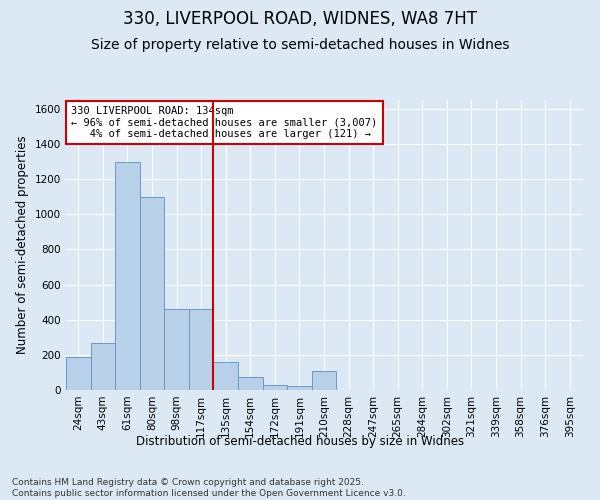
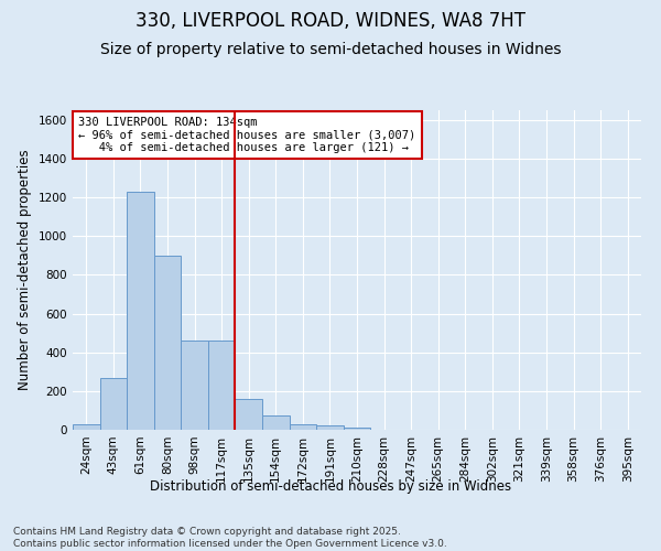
24sqm: 190 -> 30
61sqm: 1300 -> 1230
80sqm: 1100 -> 900
210sqm: 110 -> 10
